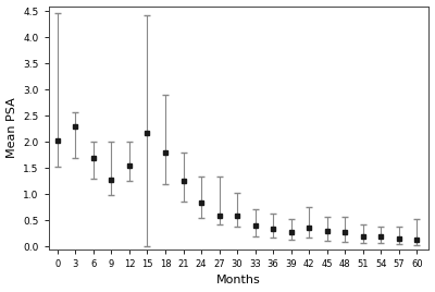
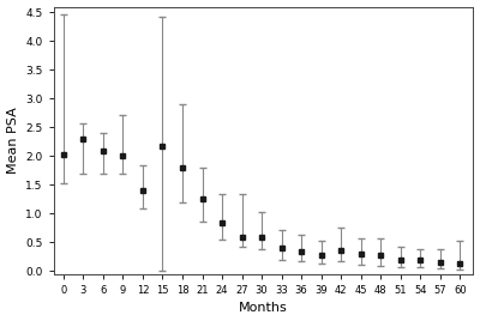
6: 1.70 -> 2.10
9: 1.28 -> 2.00
12: 1.55 -> 1.40
